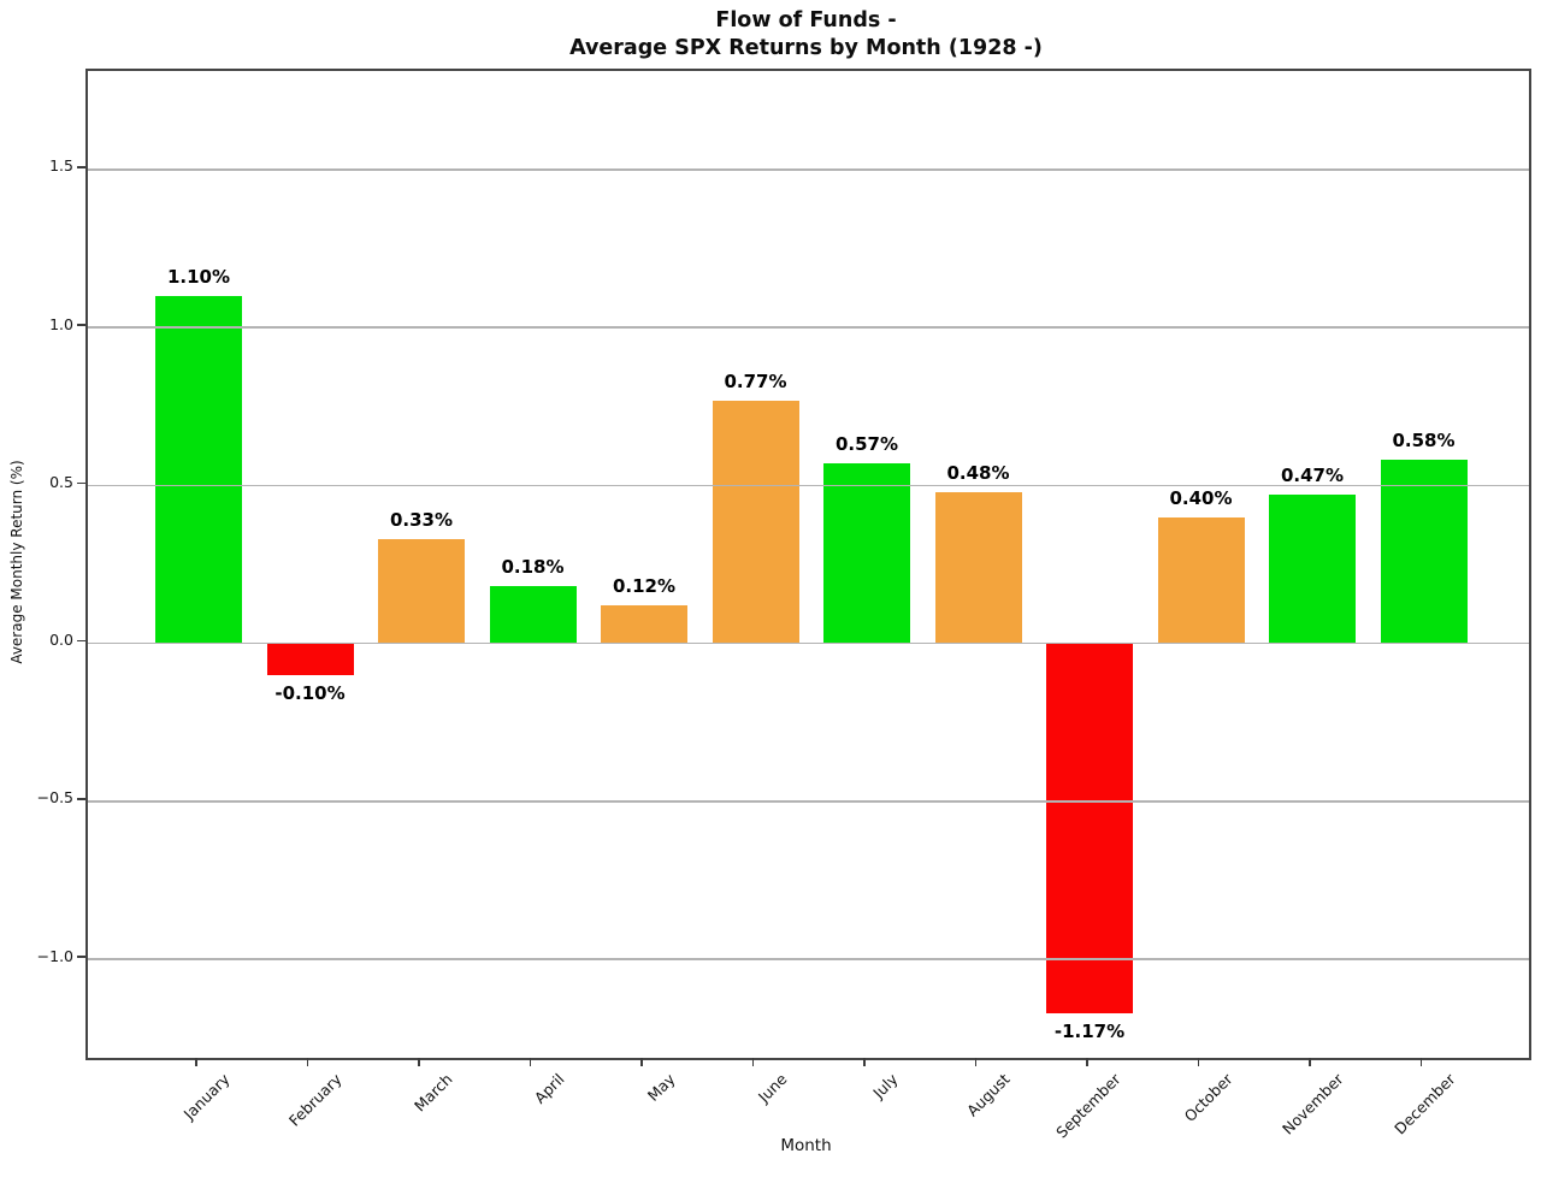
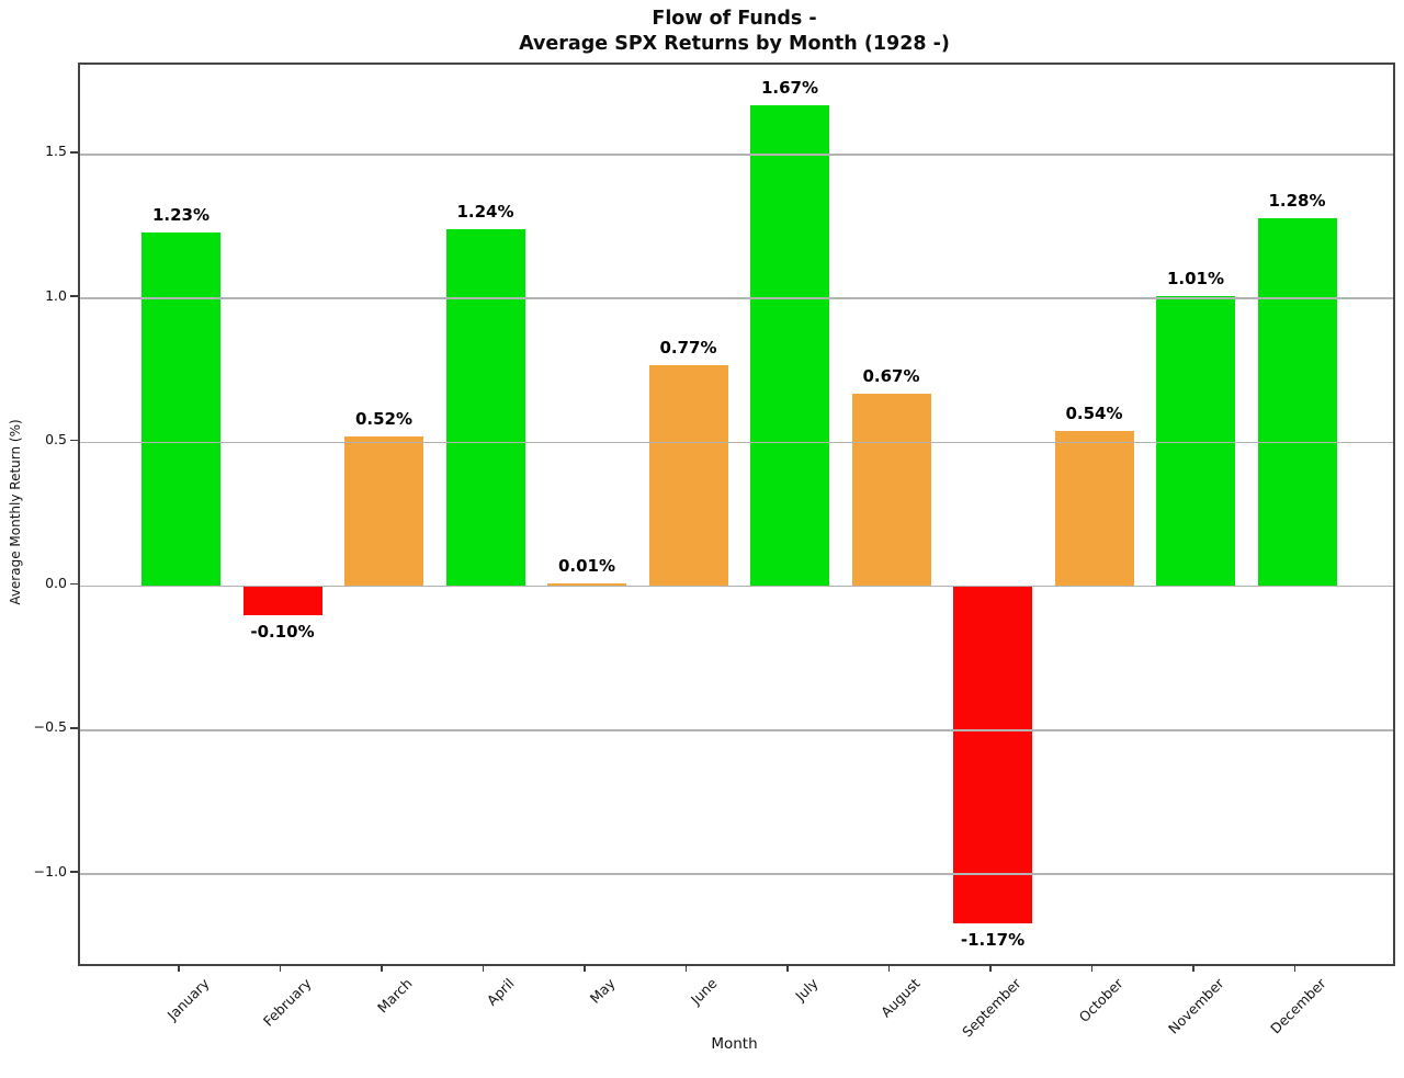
January: 1.10% -> 1.23%
March: 0.33% -> 0.52%
April: 0.18% -> 1.24%
May: 0.12% -> 0.01%
July: 0.57% -> 1.67%
August: 0.48% -> 0.67%
October: 0.40% -> 0.54%
November: 0.47% -> 1.01%
December: 0.58% -> 1.28%
